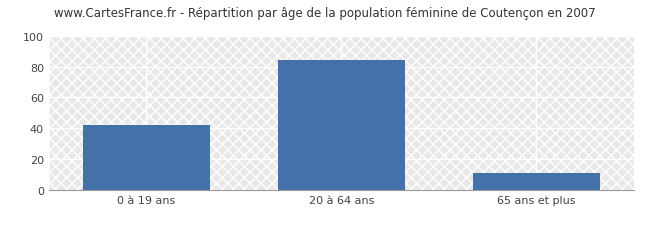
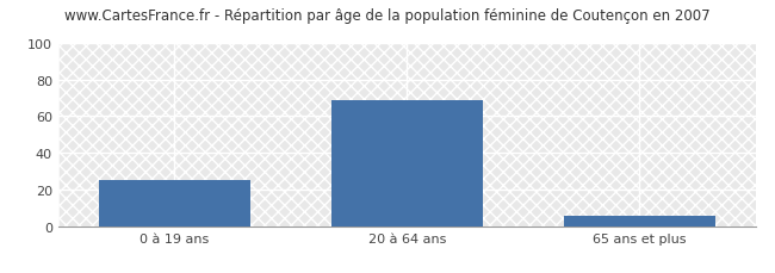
0 à 19 ans: 42 -> 25
20 à 64 ans: 84 -> 69
65 ans et plus: 11 -> 6
